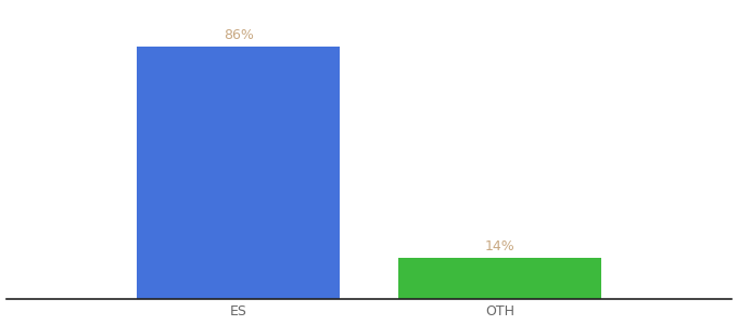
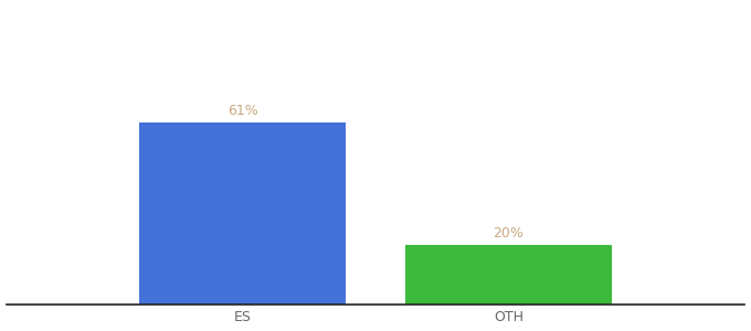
ES: 86% -> 61%
OTH: 14% -> 20%
